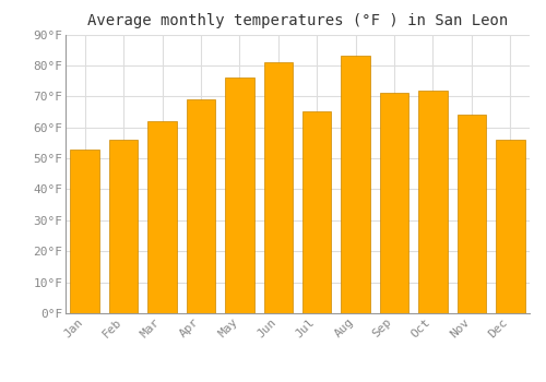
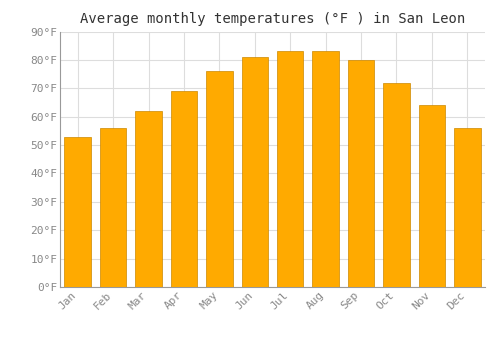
Jul: 65°F -> 83°F
Sep: 71°F -> 80°F
